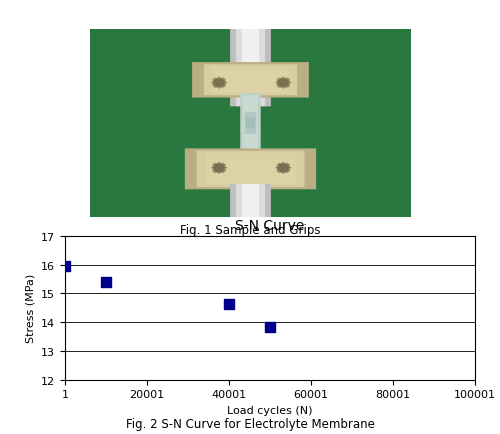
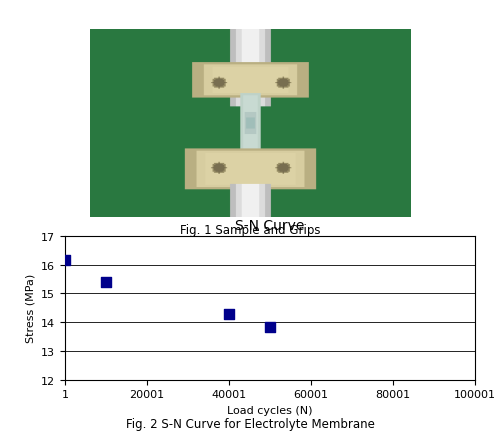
1: 15.95 -> 16.15
40001: 14.65 -> 14.30
